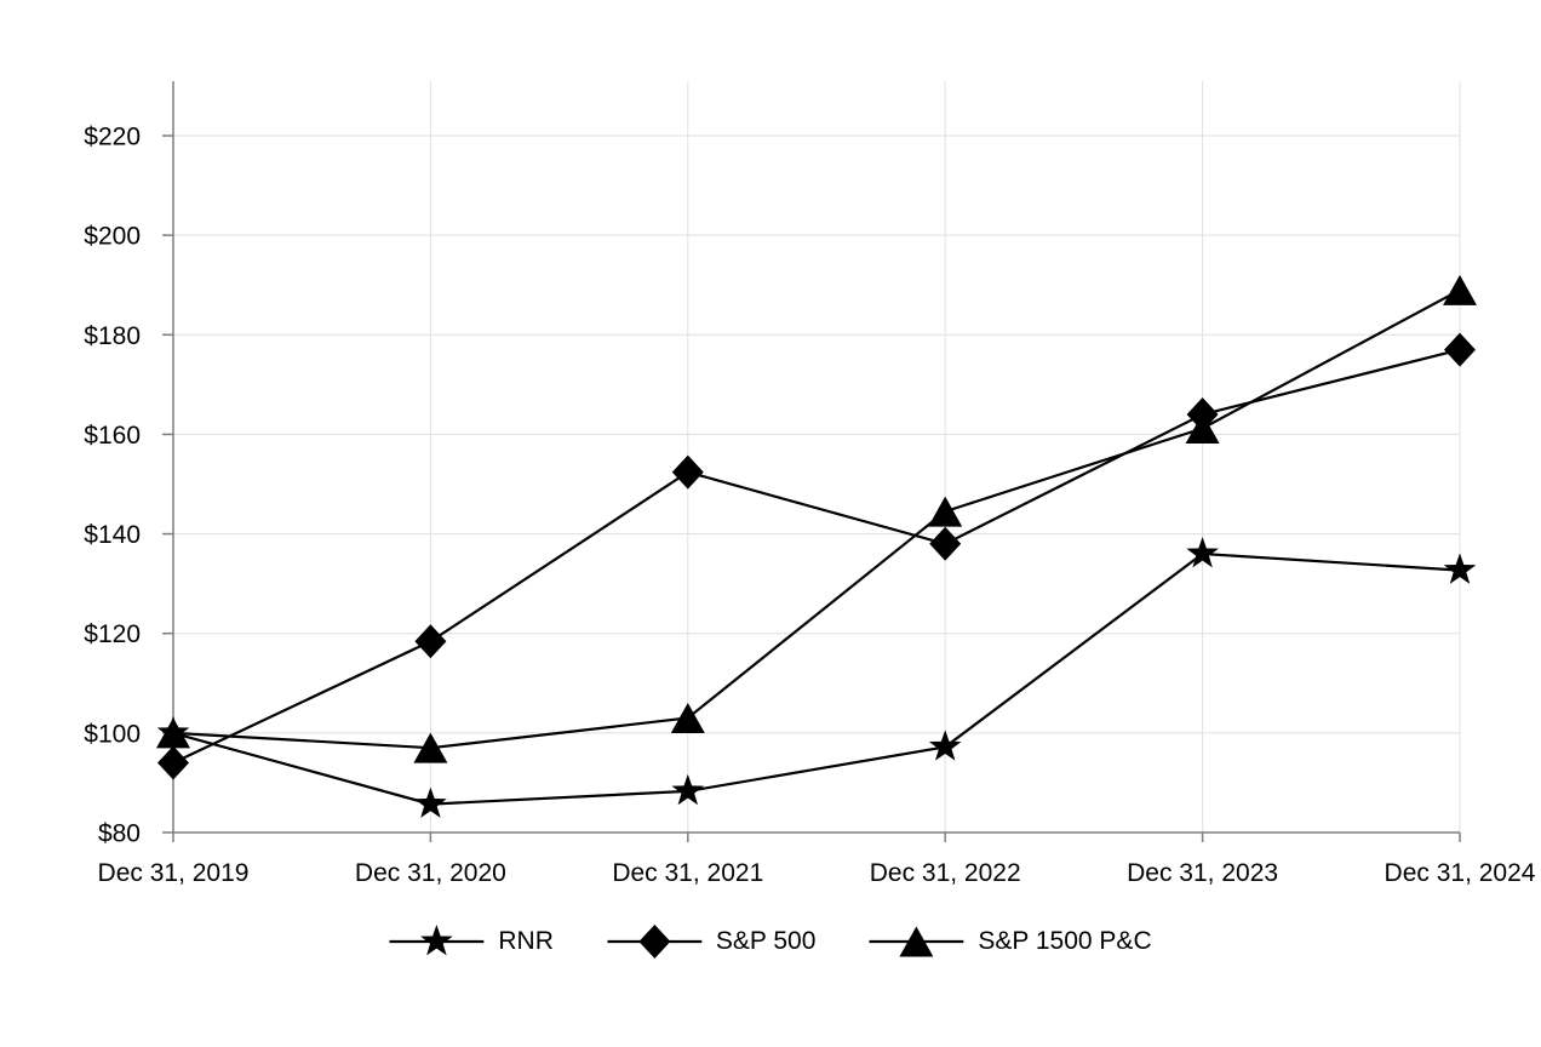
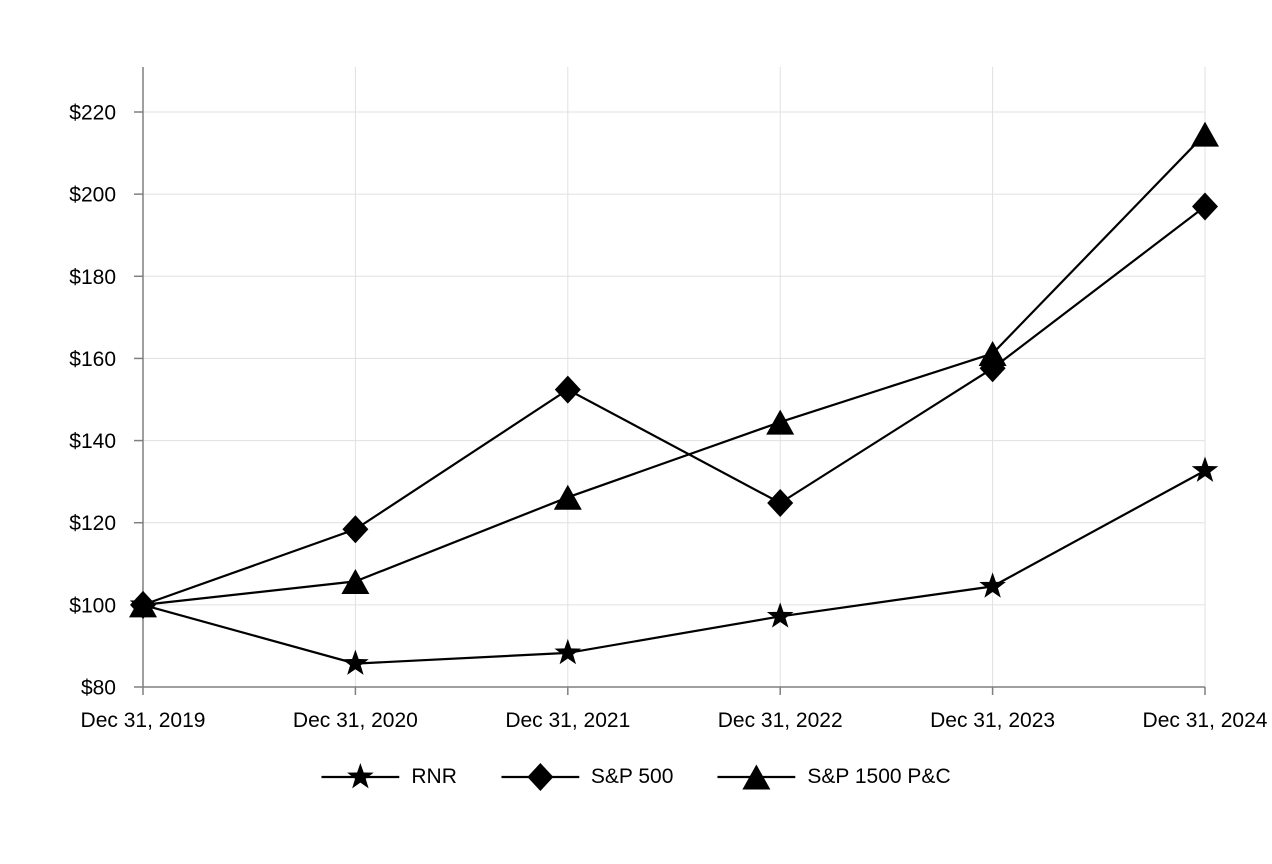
S&P 500/Dec 31, 2019: $94 -> $100
S&P 1500 P&C/Dec 31, 2020: $97 -> $106
S&P 1500 P&C/Dec 31, 2021: $103 -> $126
S&P 500/Dec 31, 2022: $138 -> $125
RNR/Dec 31, 2023: $136 -> $104
S&P 500/Dec 31, 2023: $164 -> $158
S&P 500/Dec 31, 2024: $177 -> $197
S&P 1500 P&C/Dec 31, 2024: $189 -> $215
